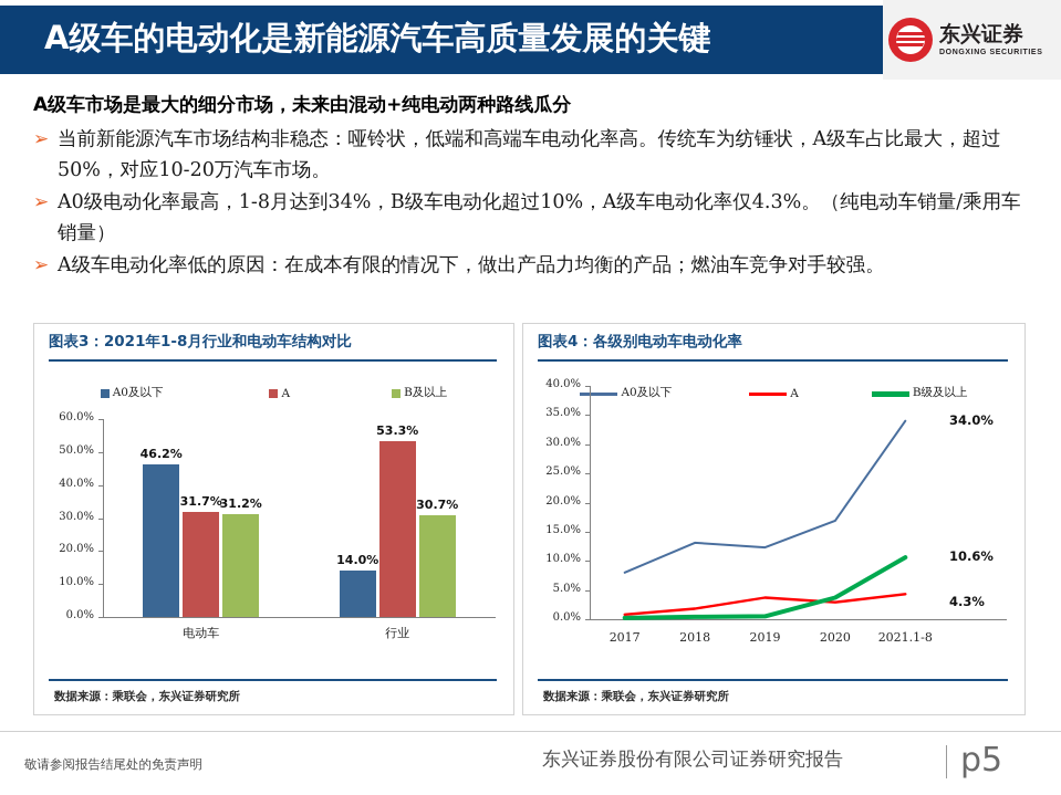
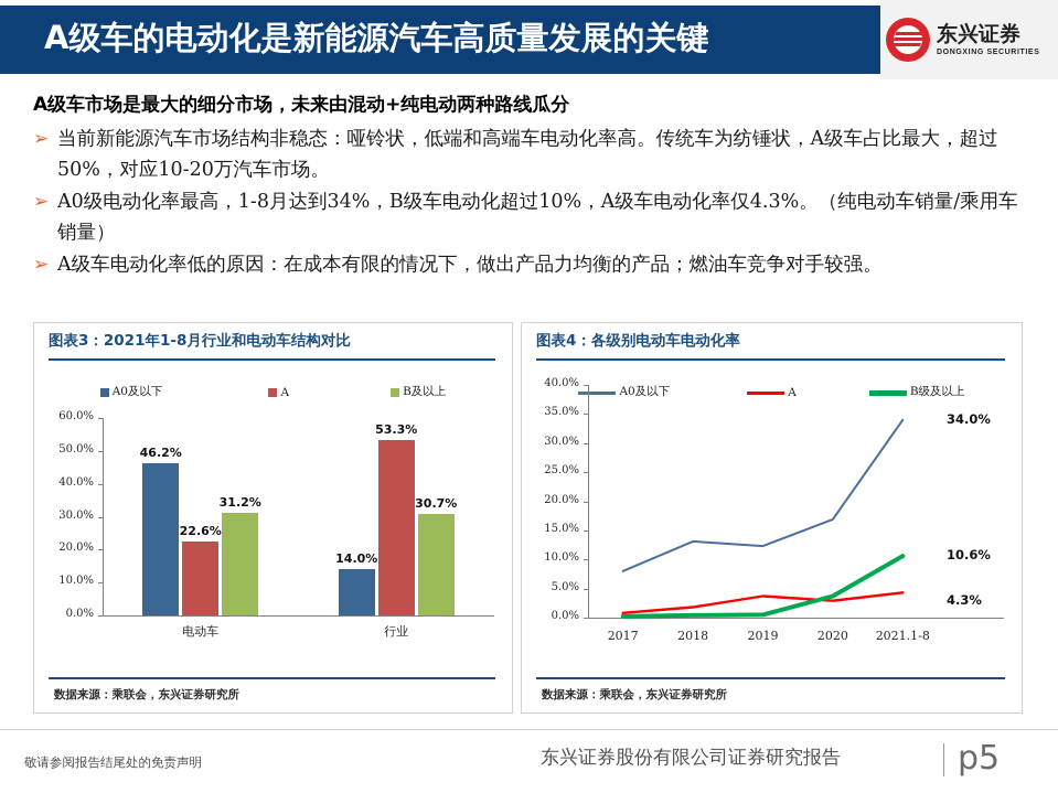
图表3：2021年1-8月行业和电动车结构对比/A/电动车: 31.7% -> 22.6%
